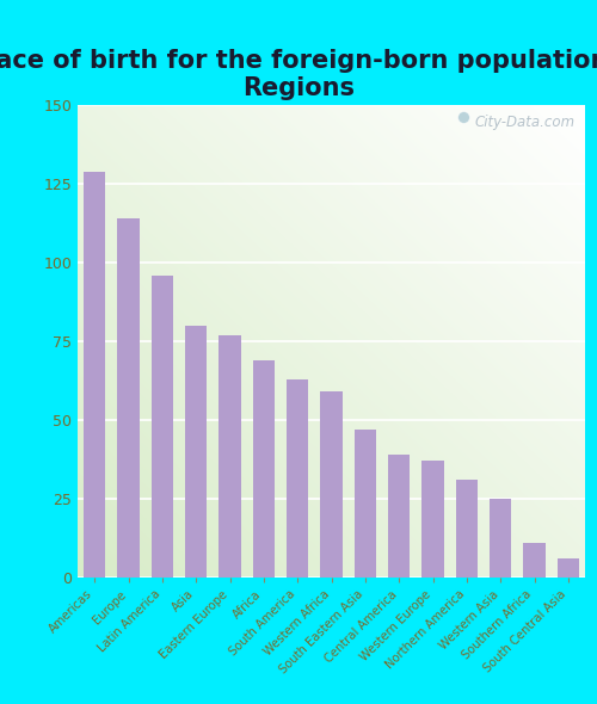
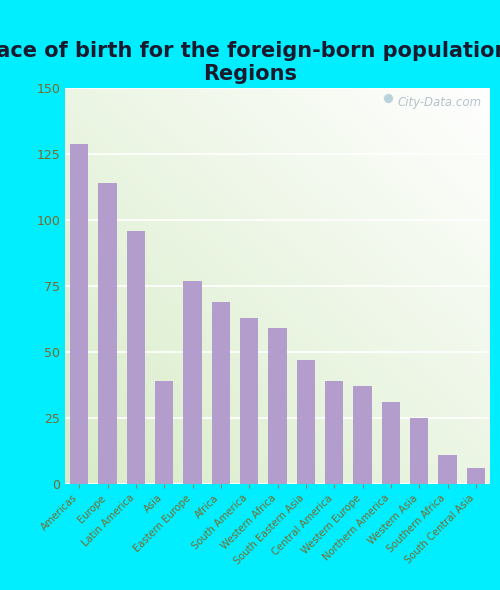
Asia: 80 -> 39
